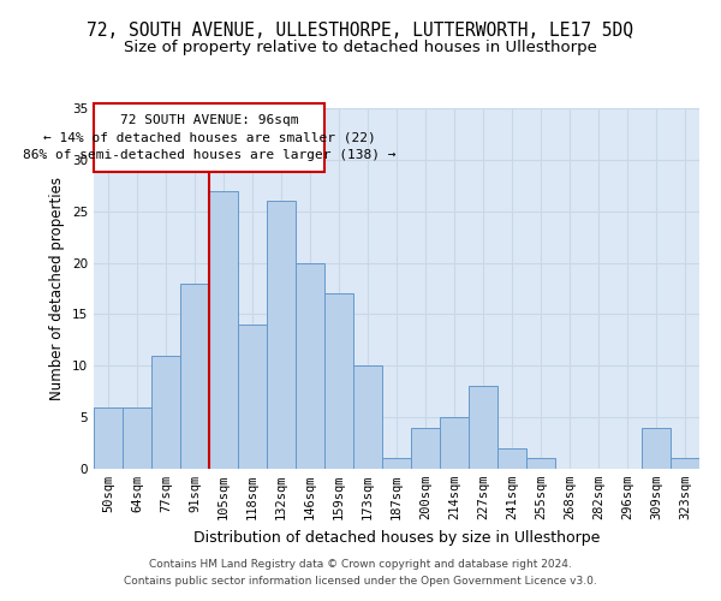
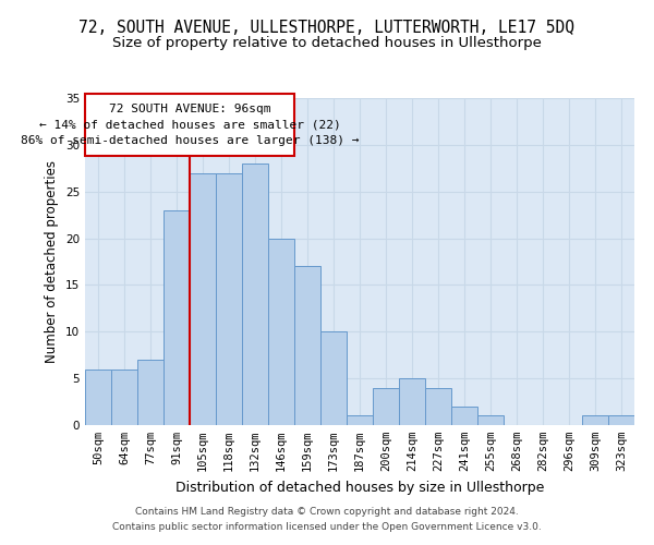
77sqm: 11 -> 7
91sqm: 18 -> 23
118sqm: 14 -> 27
132sqm: 26 -> 28
227sqm: 8 -> 4
309sqm: 4 -> 1
